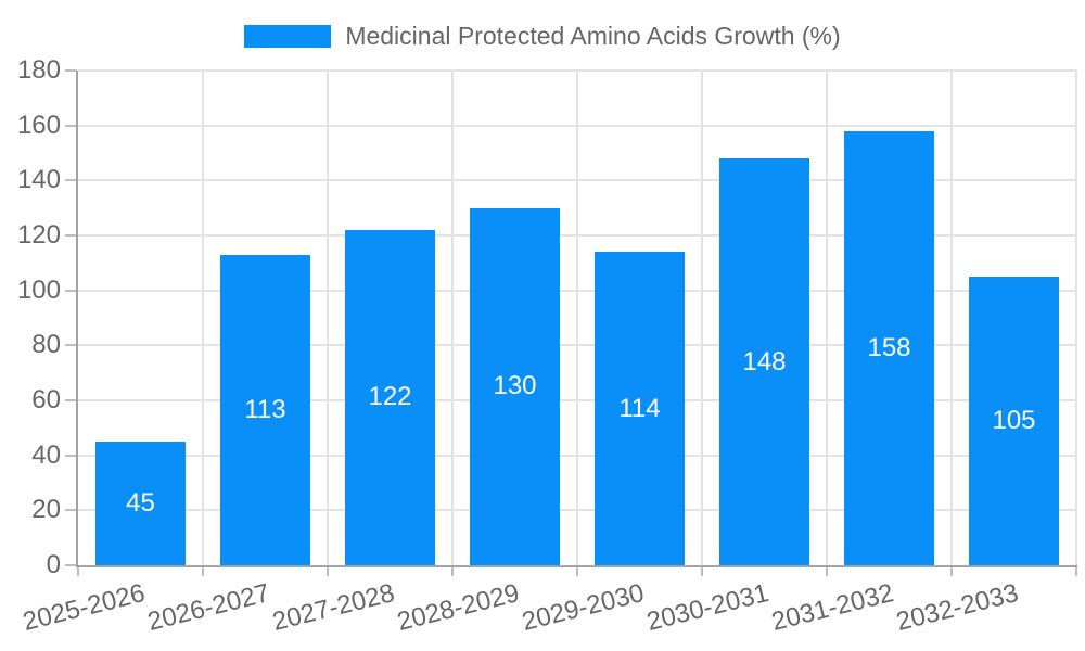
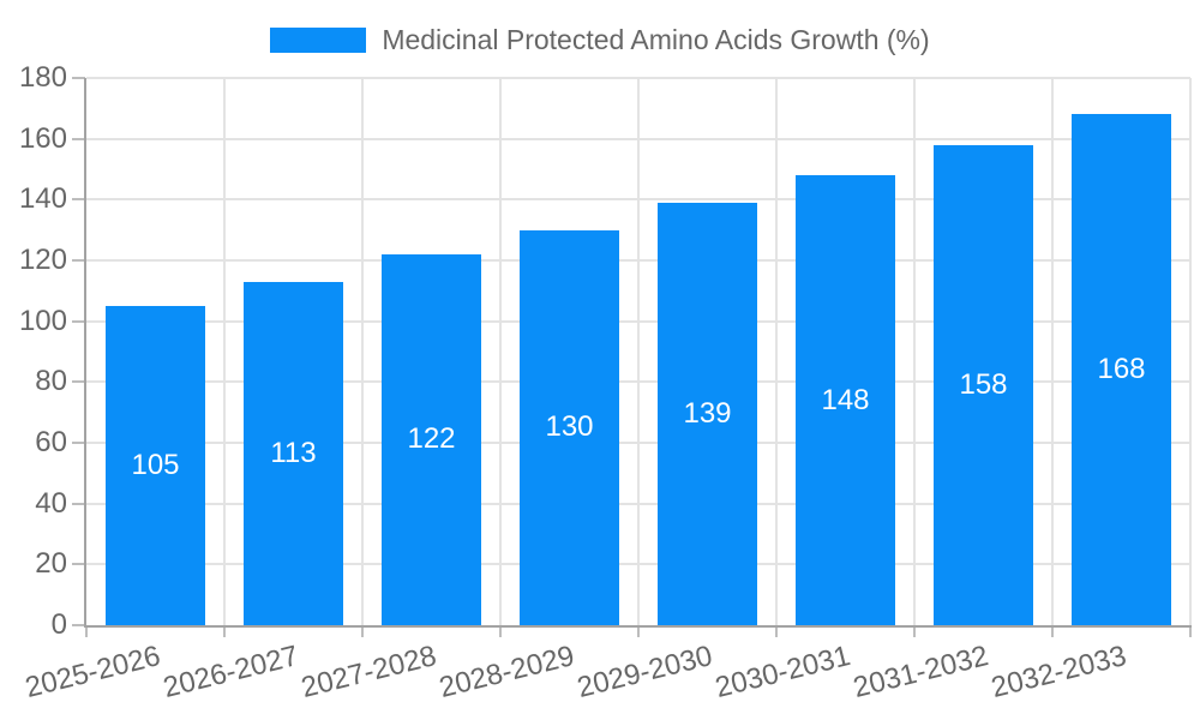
2025-2026: 45 -> 105
2029-2030: 114 -> 139
2032-2033: 105 -> 168
